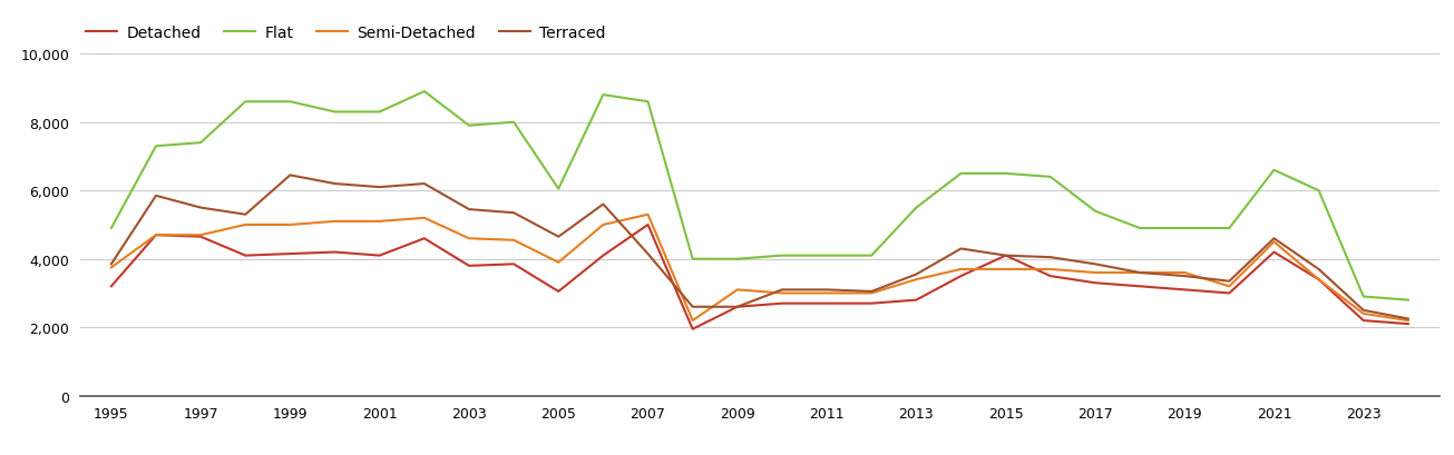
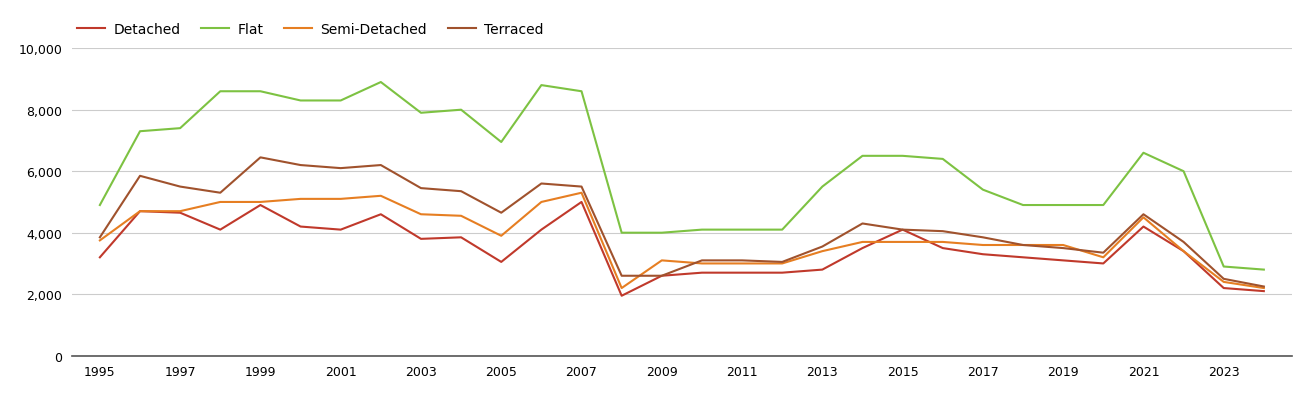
Detached/1999: 4,150 -> 4,900
Flat/2005: 6,050 -> 6,950
Terraced/2007: 4,150 -> 5,500
